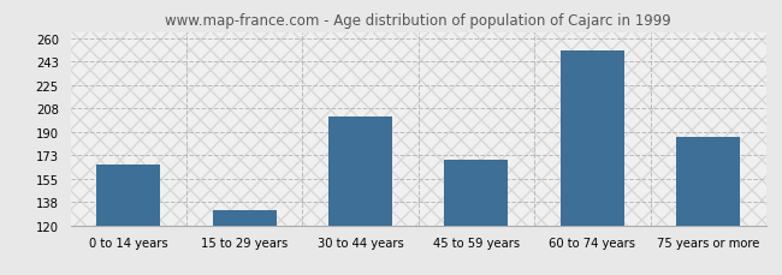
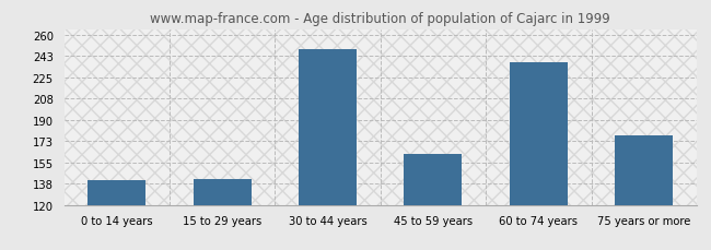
0 to 14 years: 166 -> 140
15 to 29 years: 131 -> 141
30 to 44 years: 202 -> 248
45 to 59 years: 169 -> 162
60 to 74 years: 251 -> 238
75 years or more: 186 -> 177
